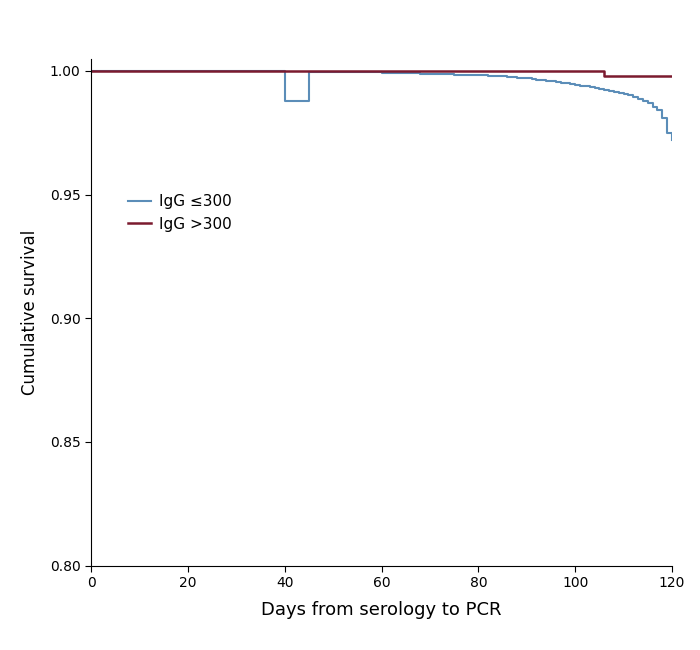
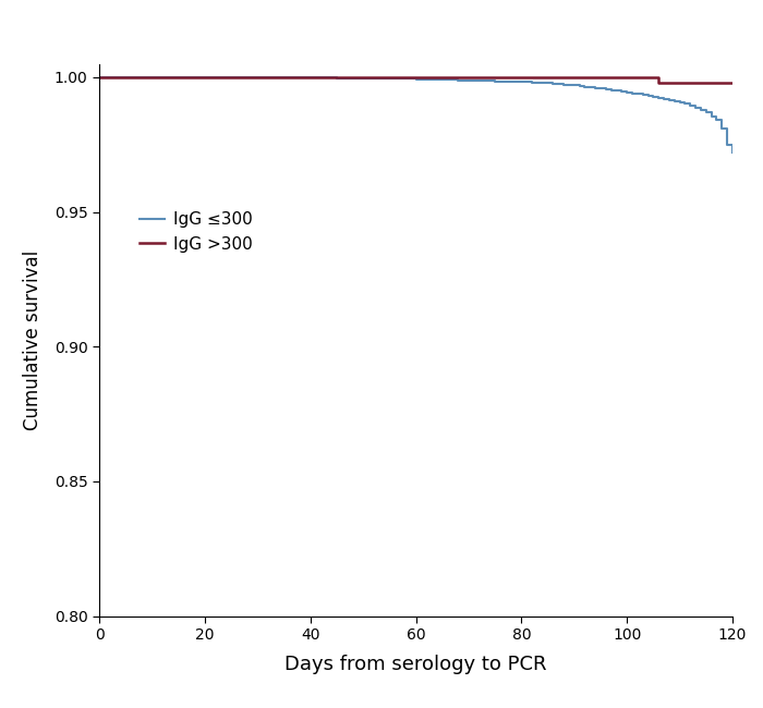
IgG ≤300/40: 0.9880 -> 0.9998
